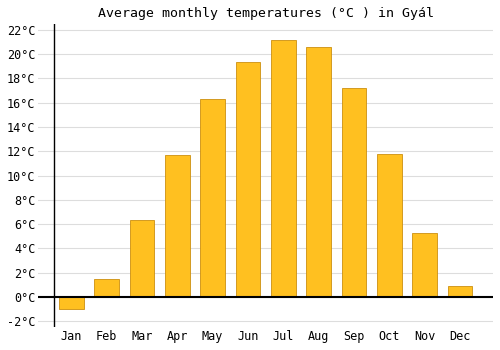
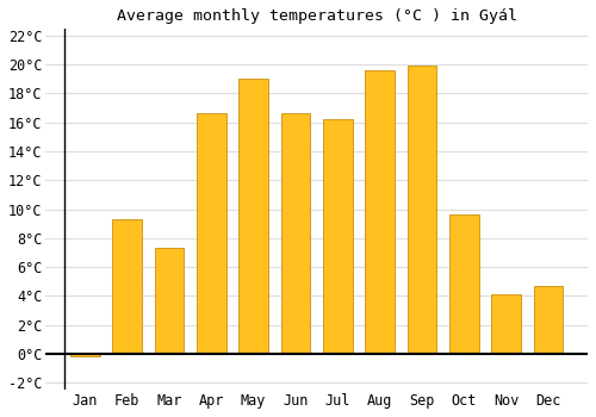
Jan: -1.0°C -> -0.2°C
Feb: 1.5°C -> 9.3°C
Mar: 6.3°C -> 7.3°C
Apr: 11.7°C -> 16.6°C
May: 16.3°C -> 19.0°C
Jun: 19.4°C -> 16.6°C
Jul: 21.2°C -> 16.2°C
Aug: 20.6°C -> 19.6°C
Sep: 17.2°C -> 19.9°C
Oct: 11.8°C -> 9.6°C
Nov: 5.3°C -> 4.1°C
Dec: 0.9°C -> 4.7°C
